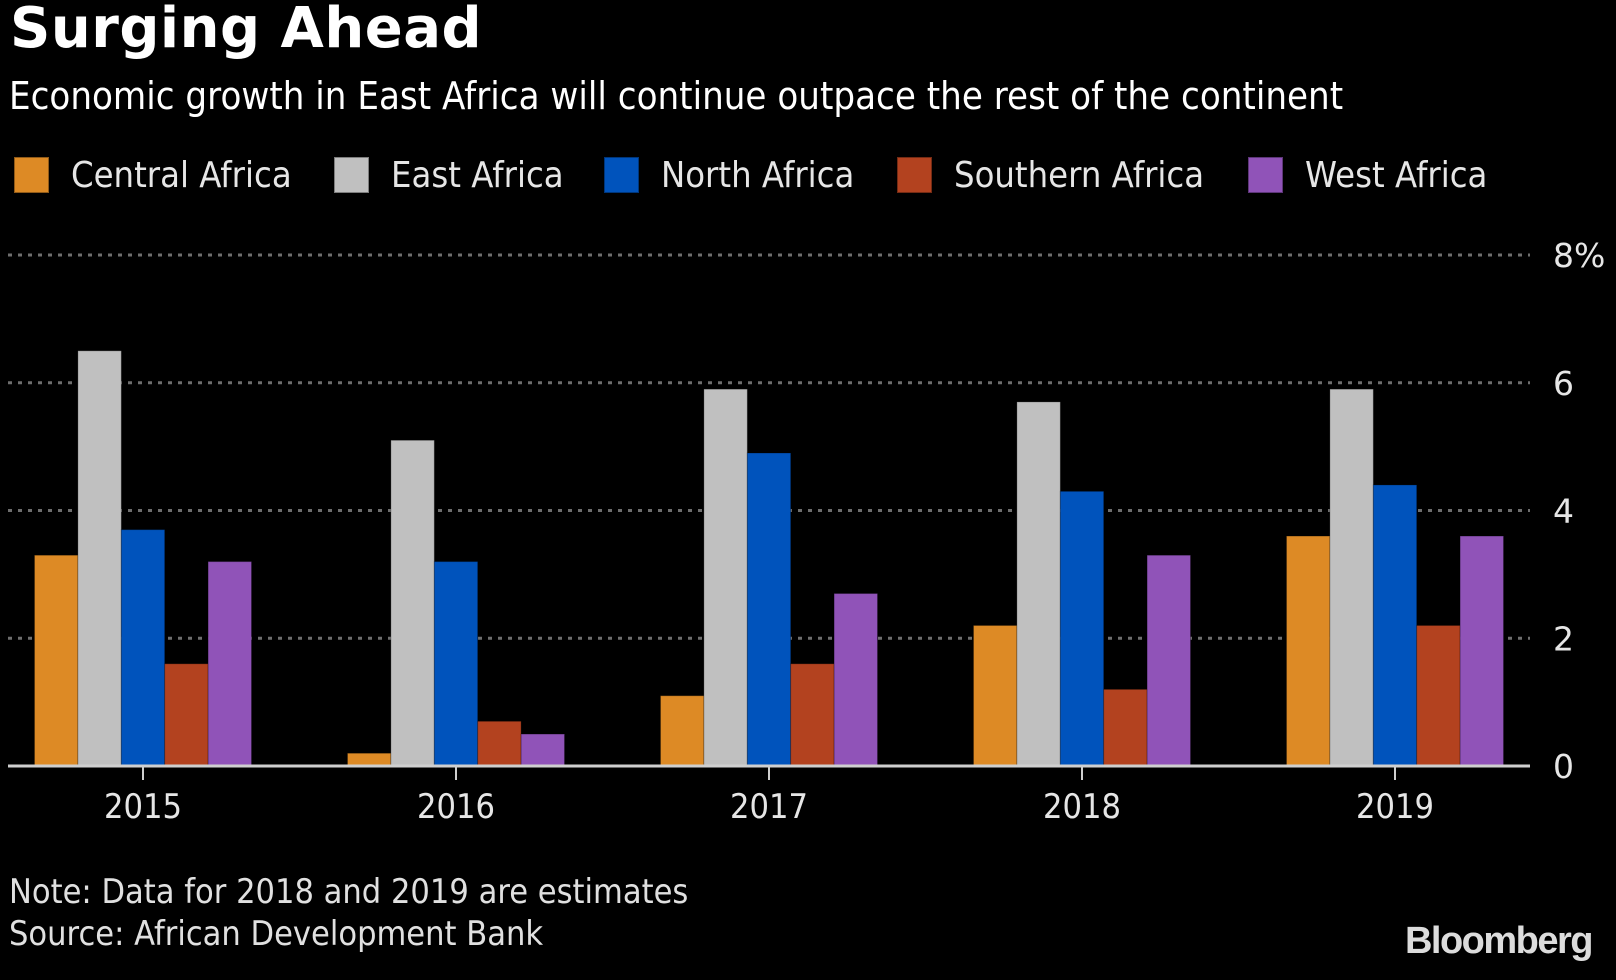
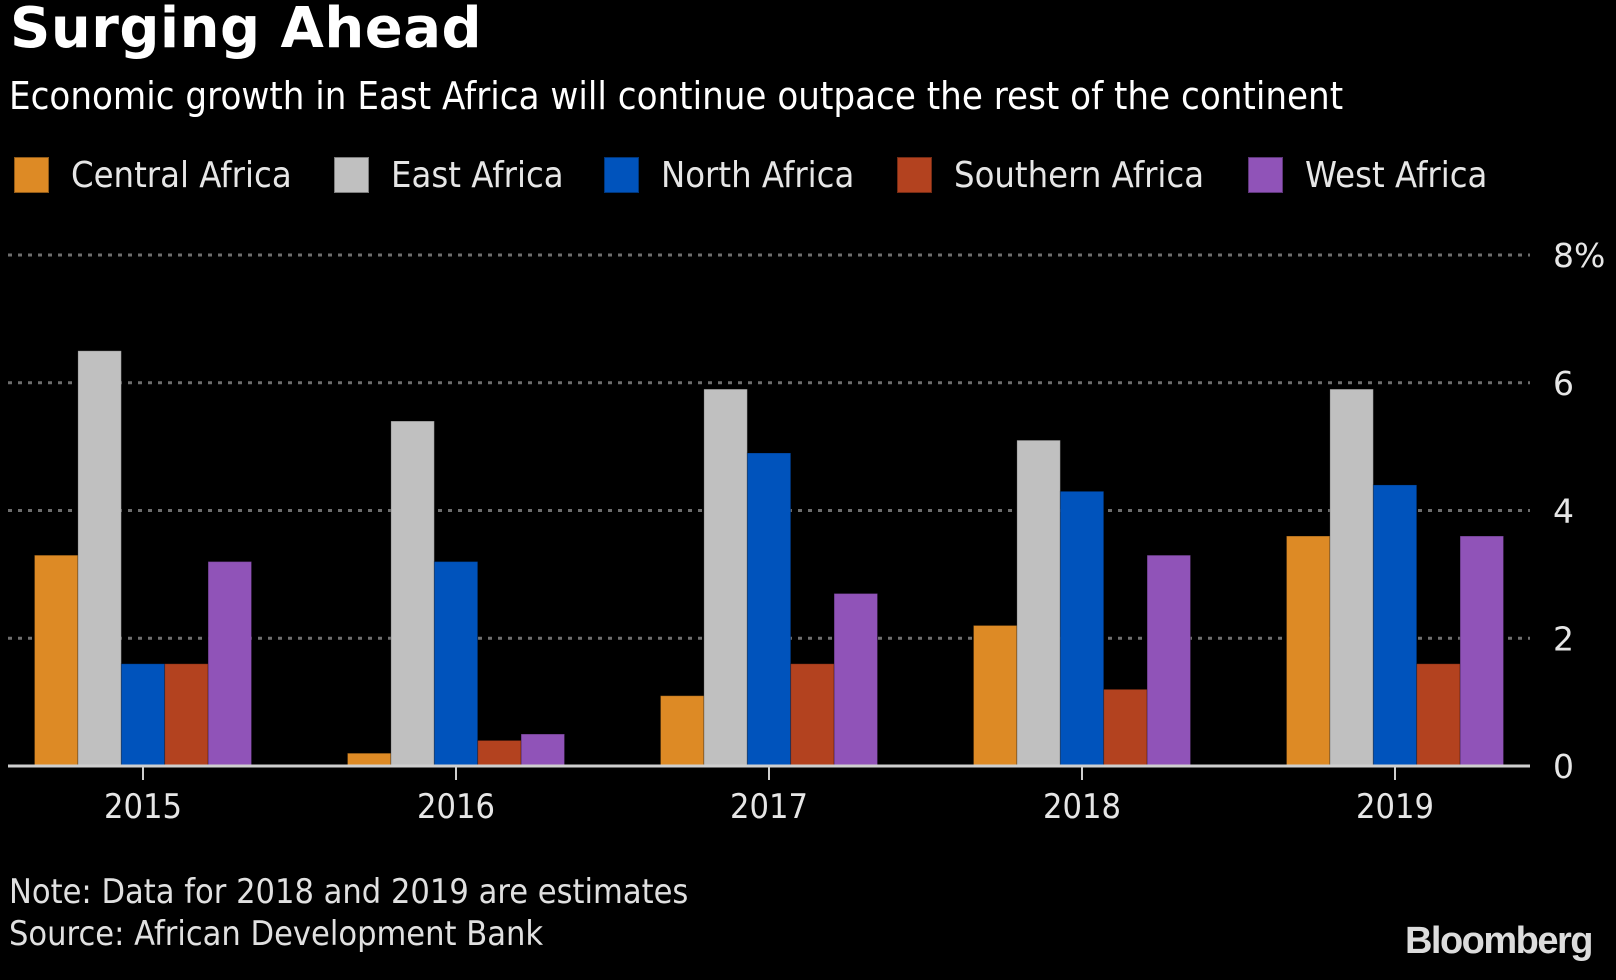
North Africa/2015: 3.7% -> 1.6%
East Africa/2016: 5.1% -> 5.4%
Southern Africa/2016: 0.7% -> 0.4%
East Africa/2018: 5.7% -> 5.1%
Southern Africa/2019: 2.2% -> 1.6%
